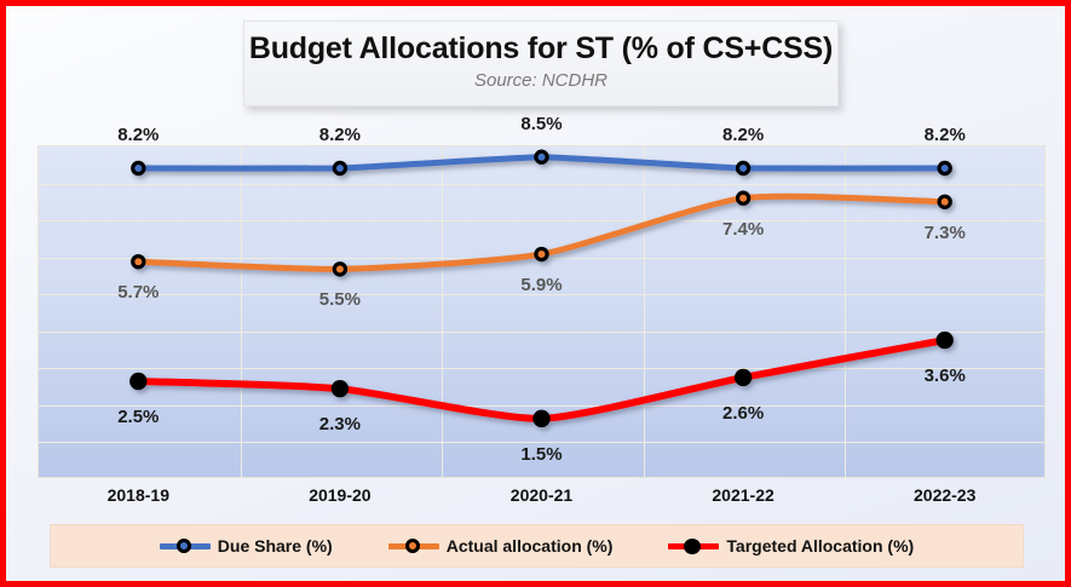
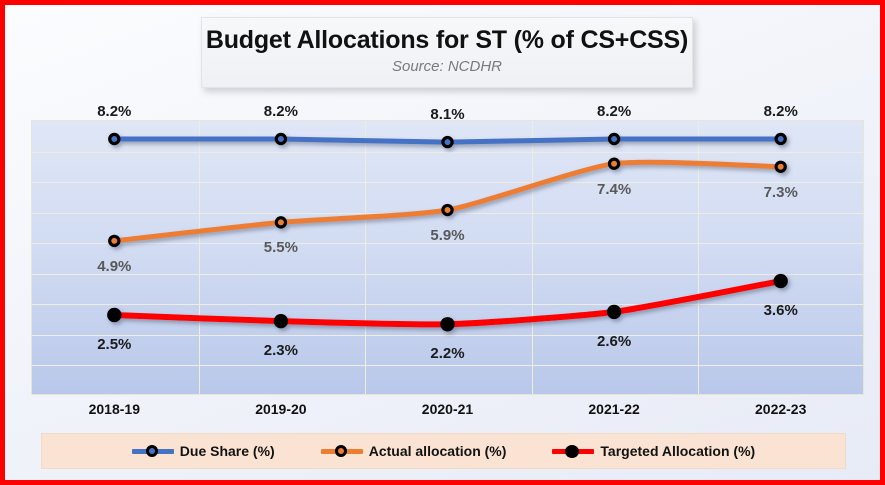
Actual allocation (%)/2018-19: 5.7% -> 4.9%
Due Share (%)/2020-21: 8.5% -> 8.1%
Targeted Allocation (%)/2020-21: 1.5% -> 2.2%
